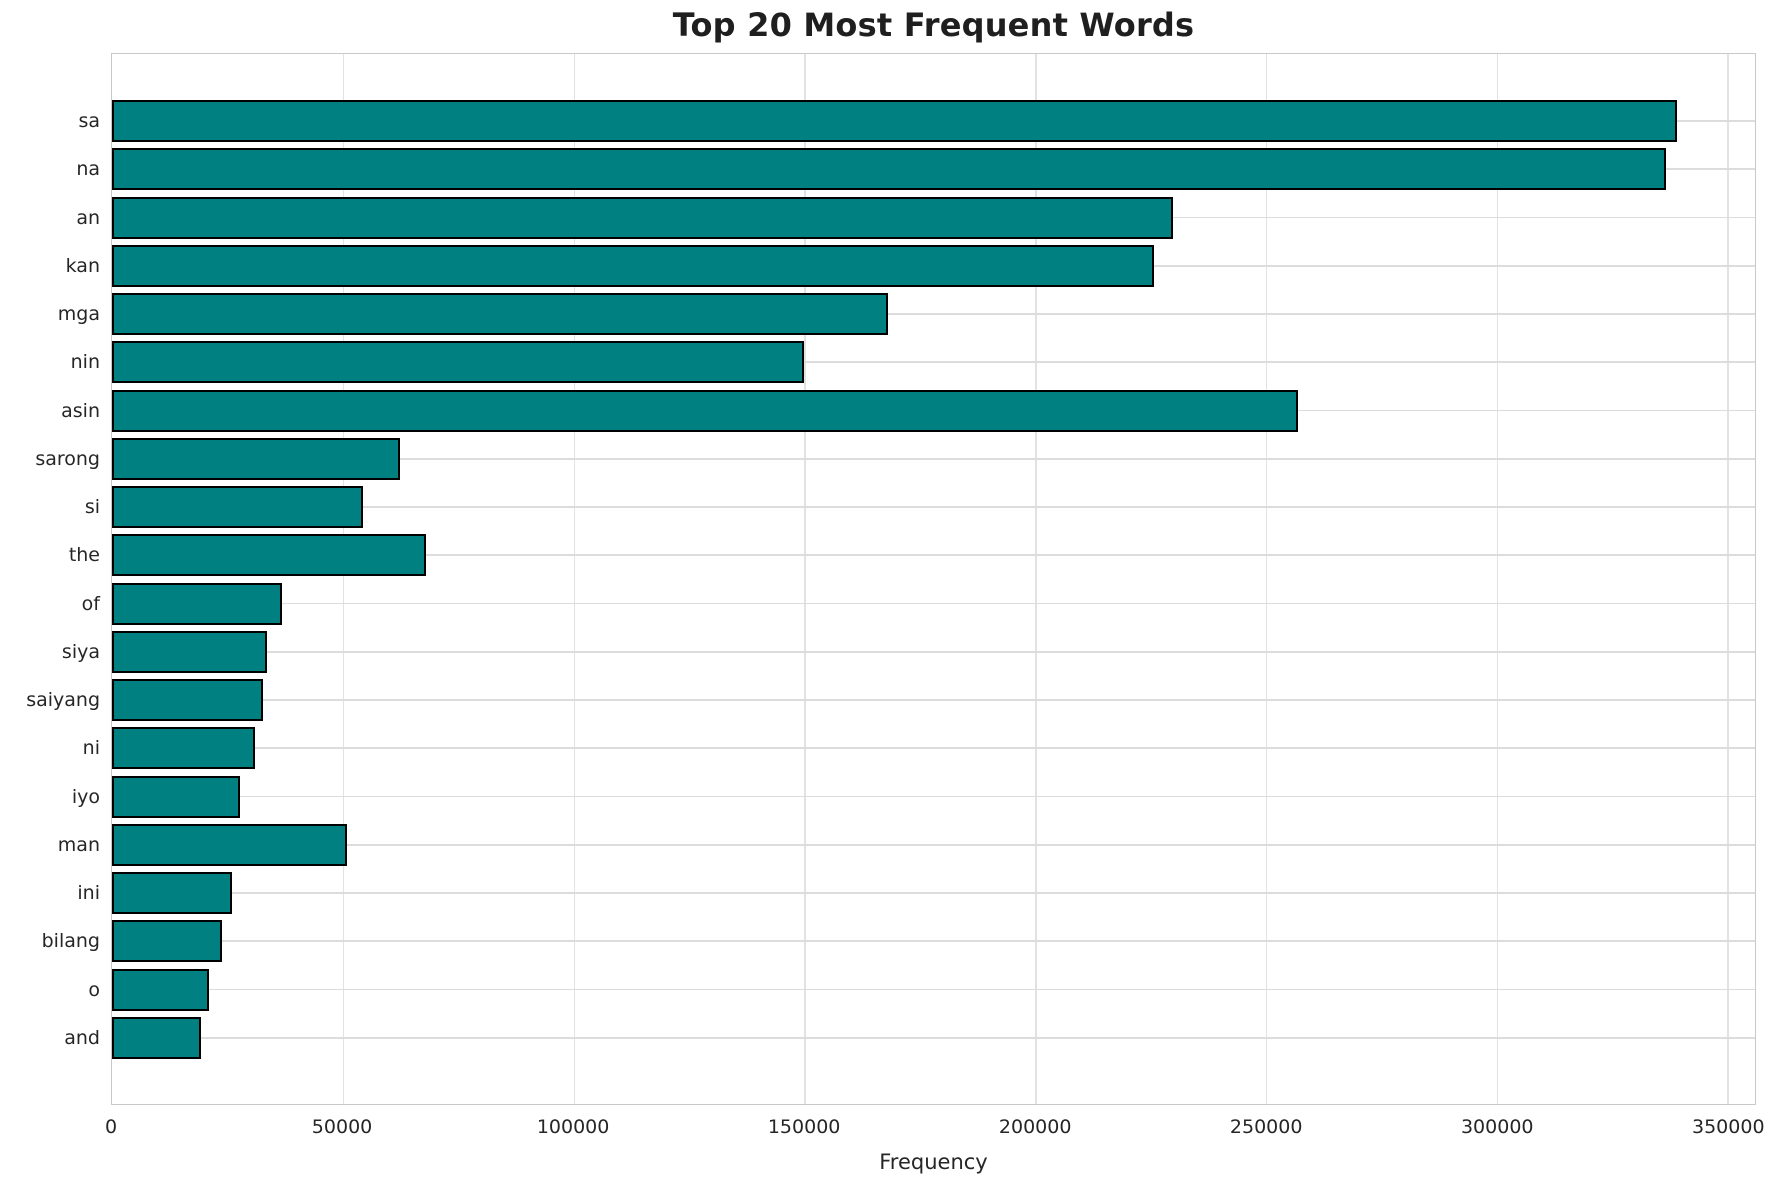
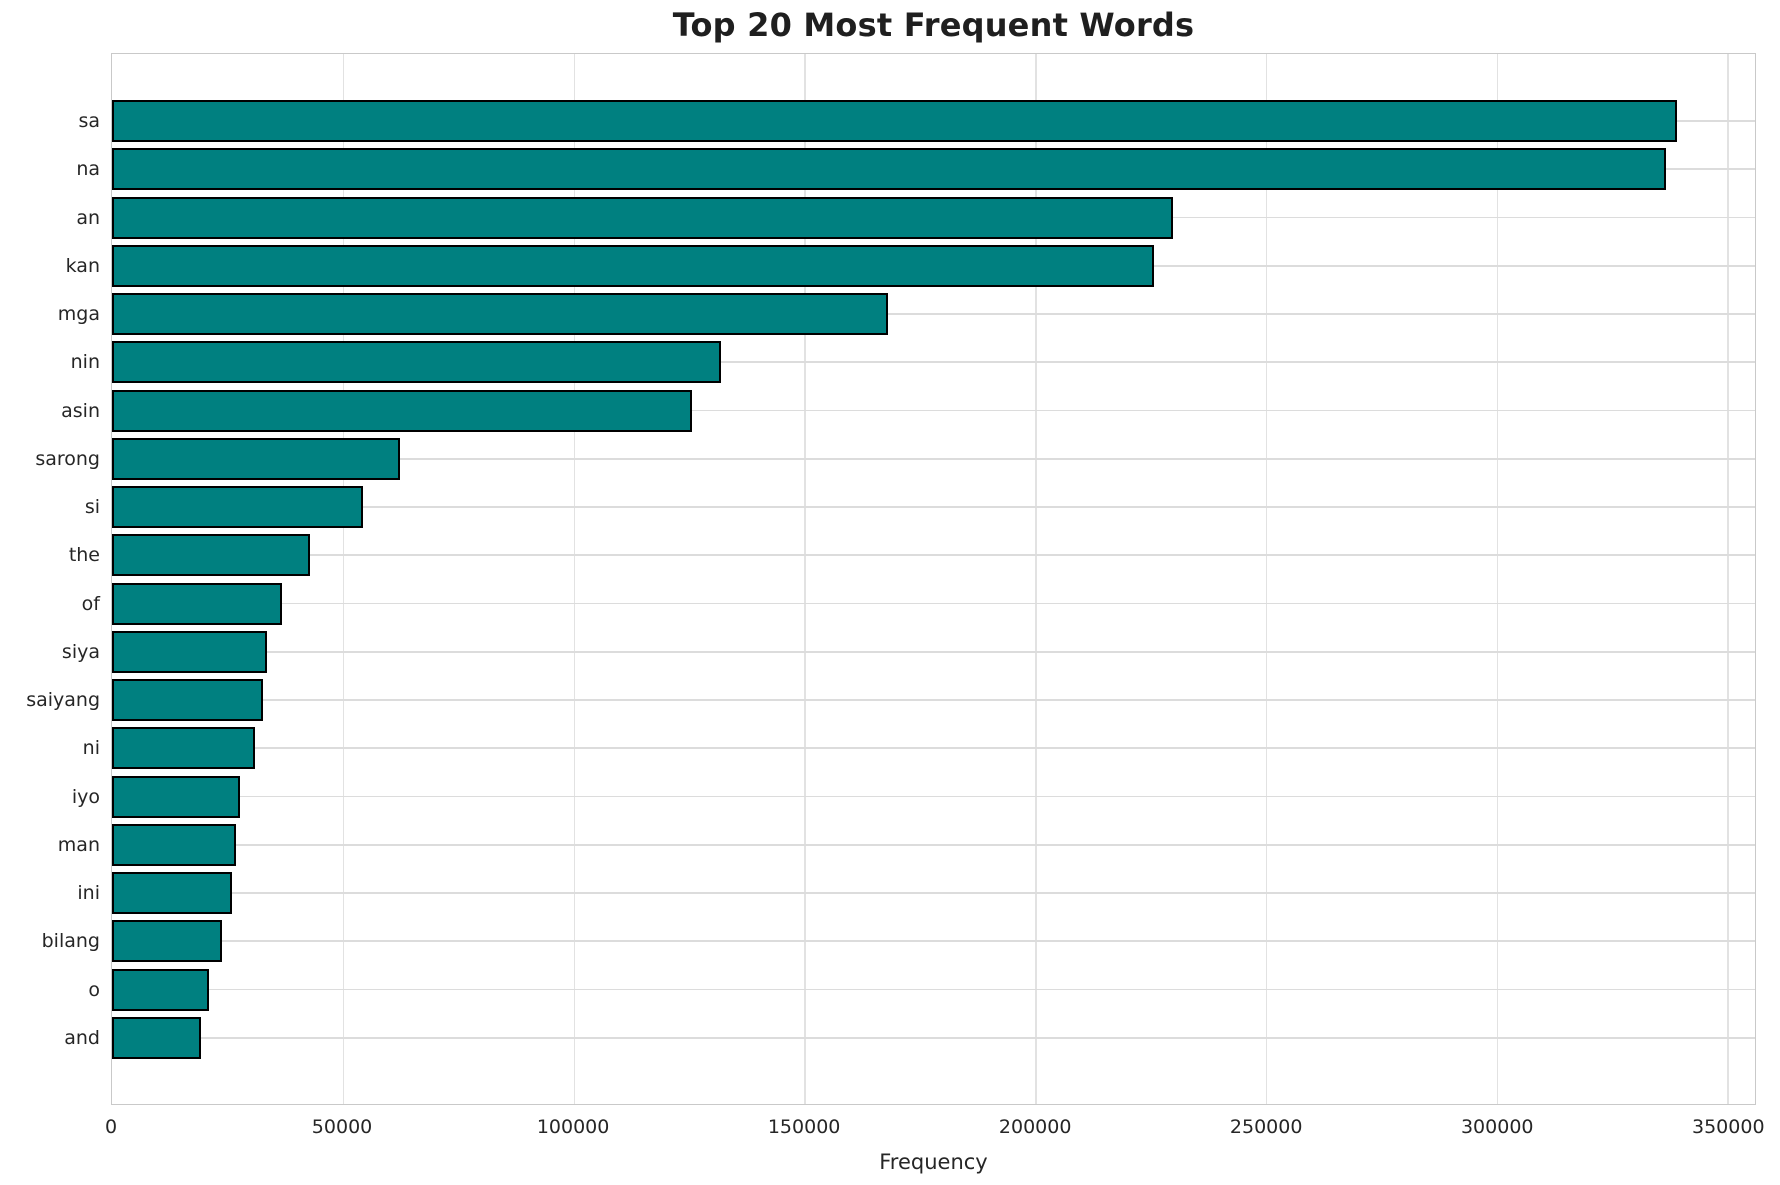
nin: 150000 -> 132000
asin: 257000 -> 126000
the: 68000 -> 43000
man: 51000 -> 27000
